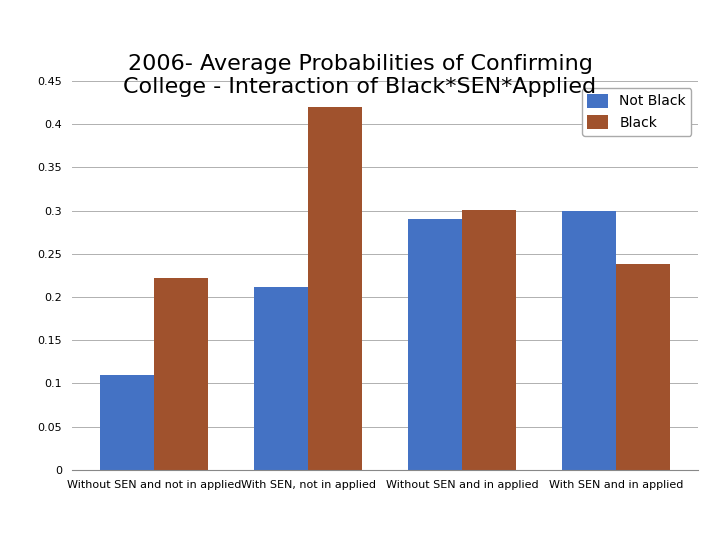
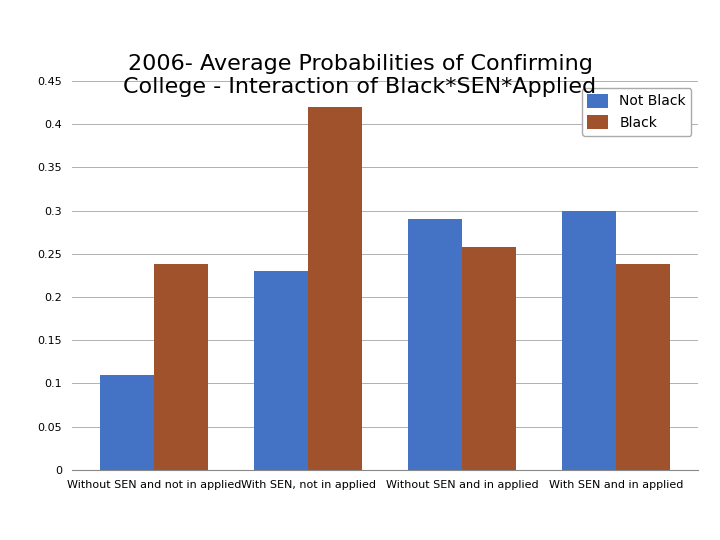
Black/Without SEN and not in applied: 0.222 -> 0.238
Not Black/With SEN, not in applied: 0.212 -> 0.230
Black/Without SEN and in applied: 0.301 -> 0.258
